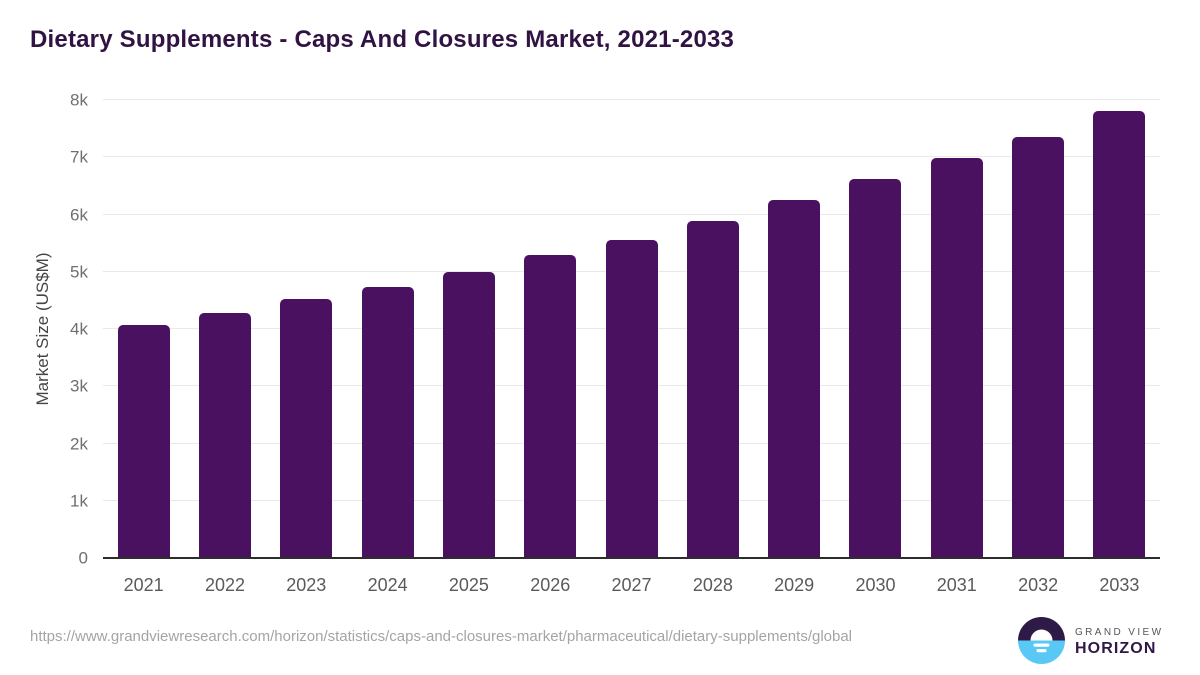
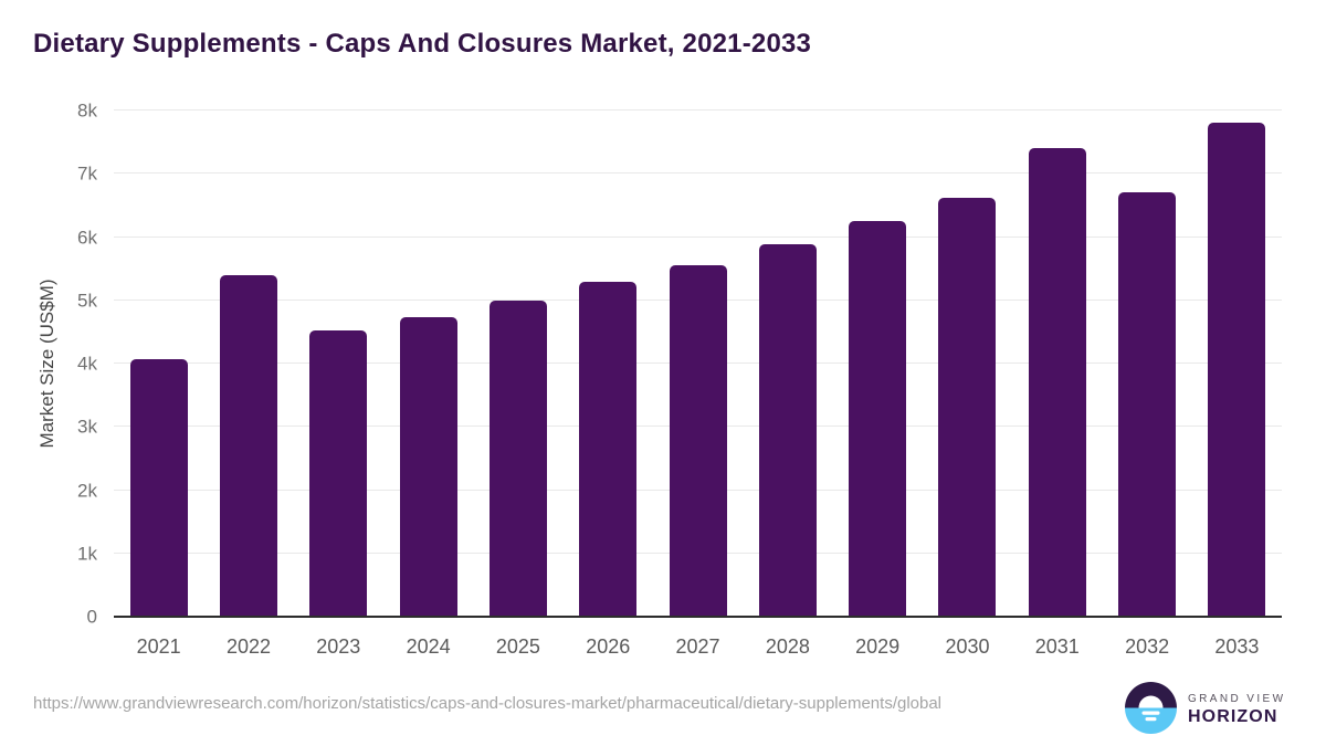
2022: 4.3k -> 5.4k
2031: 7.0k -> 7.4k
2032: 7.4k -> 6.7k
